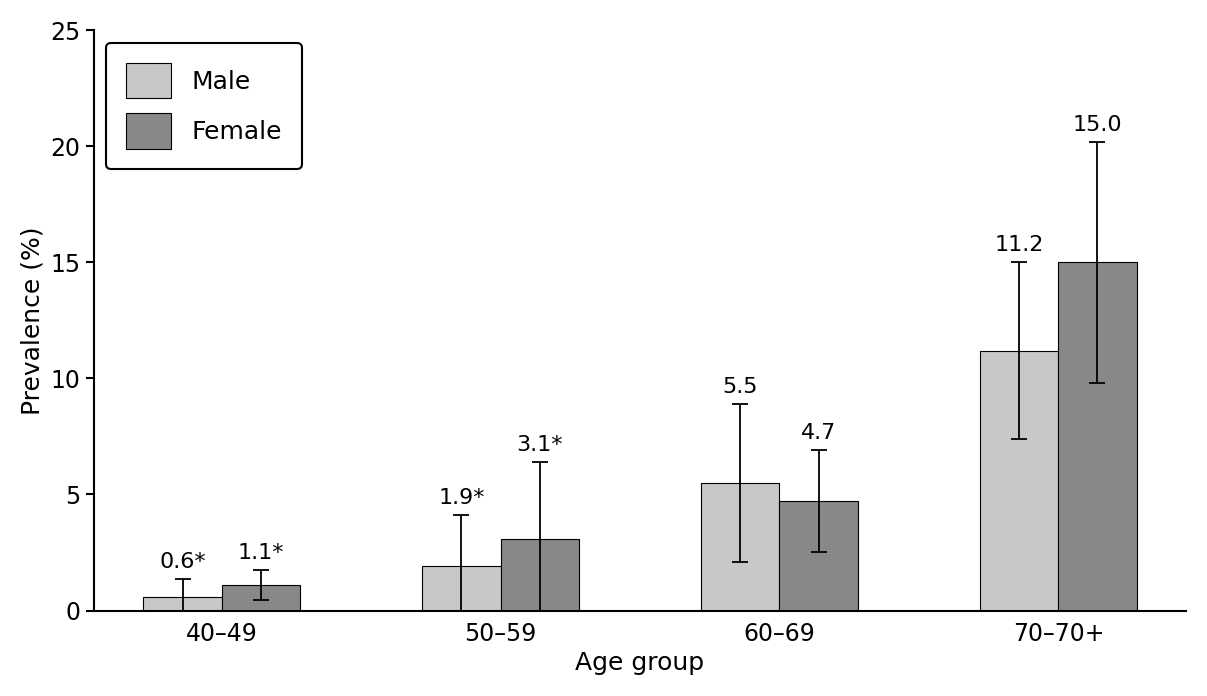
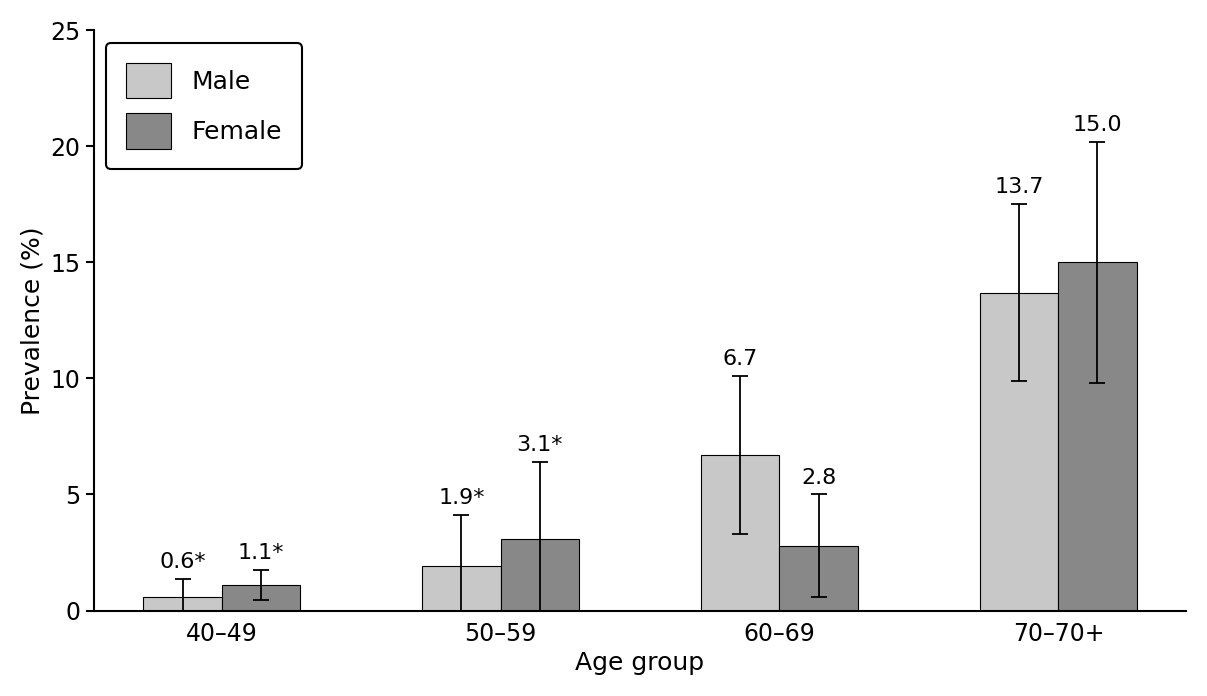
Male/60–69: 5.5 -> 6.7
Female/60–69: 4.7 -> 2.8
Male/70–70+: 11.2 -> 13.7
